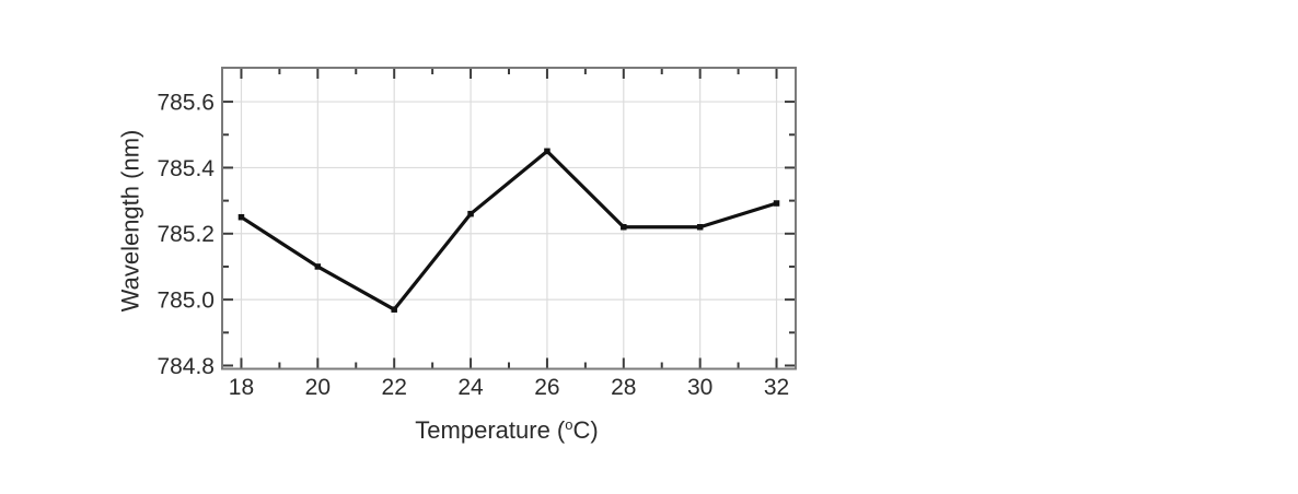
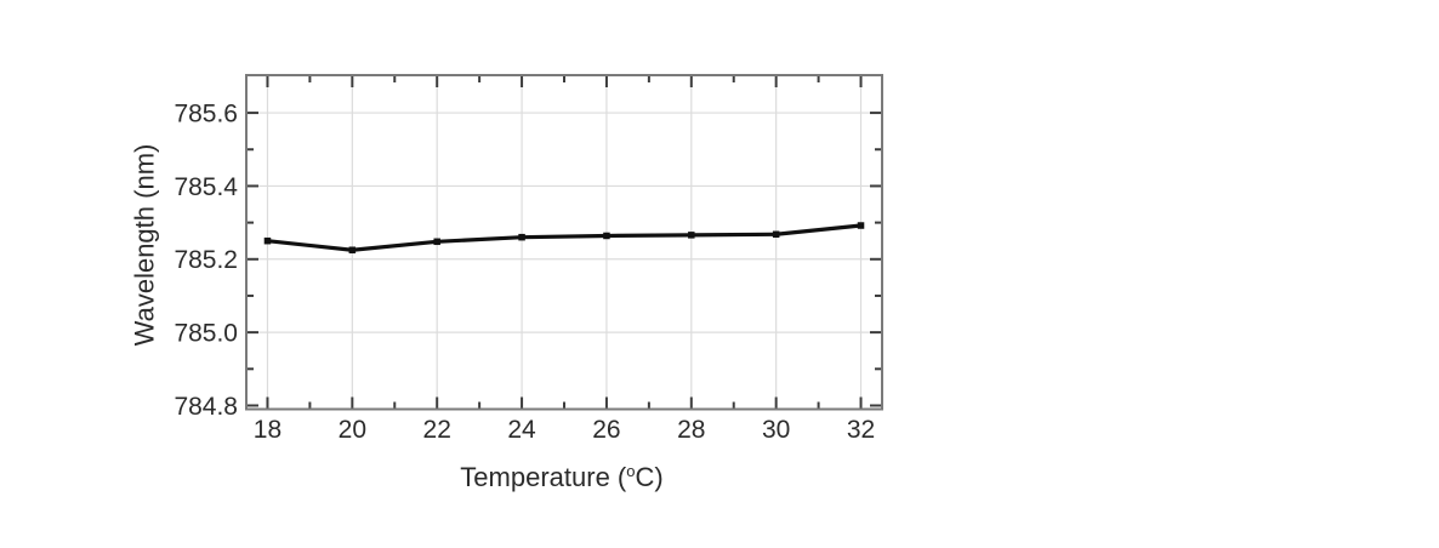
20: 785.10 -> 785.23
22: 784.97 -> 785.25
26: 785.45 -> 785.26
28: 785.22 -> 785.27
30: 785.22 -> 785.27
